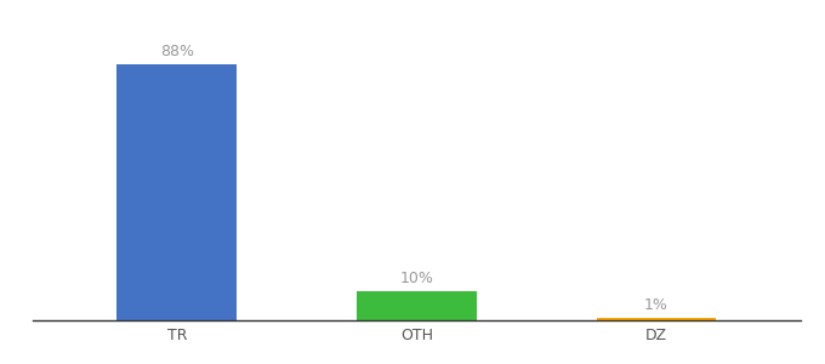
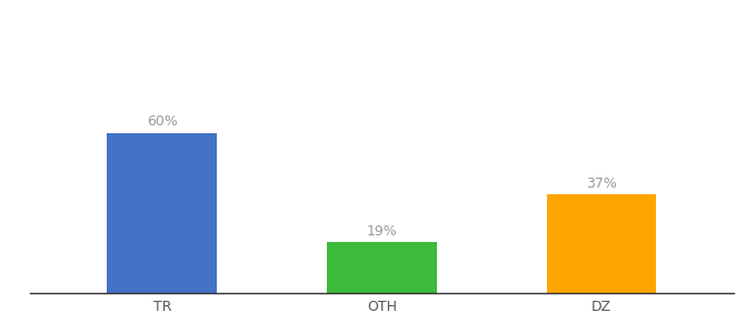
TR: 88% -> 60%
OTH: 10% -> 19%
DZ: 1% -> 37%
